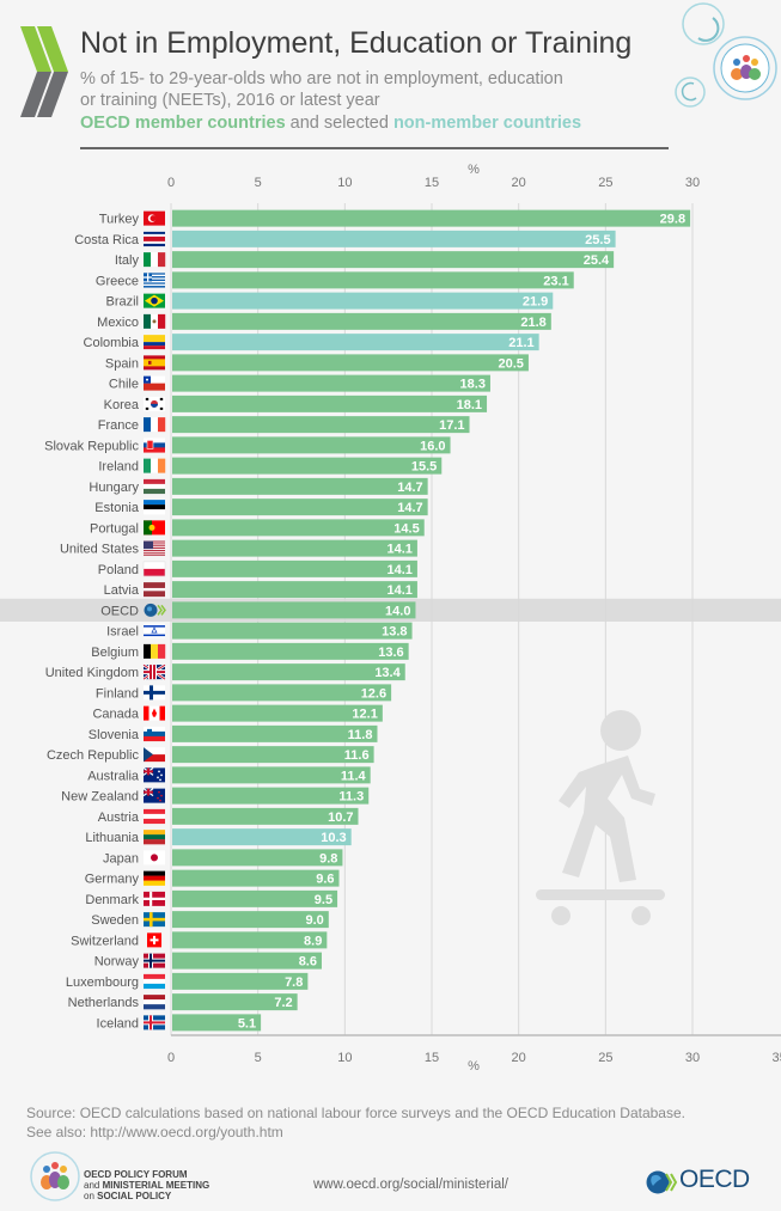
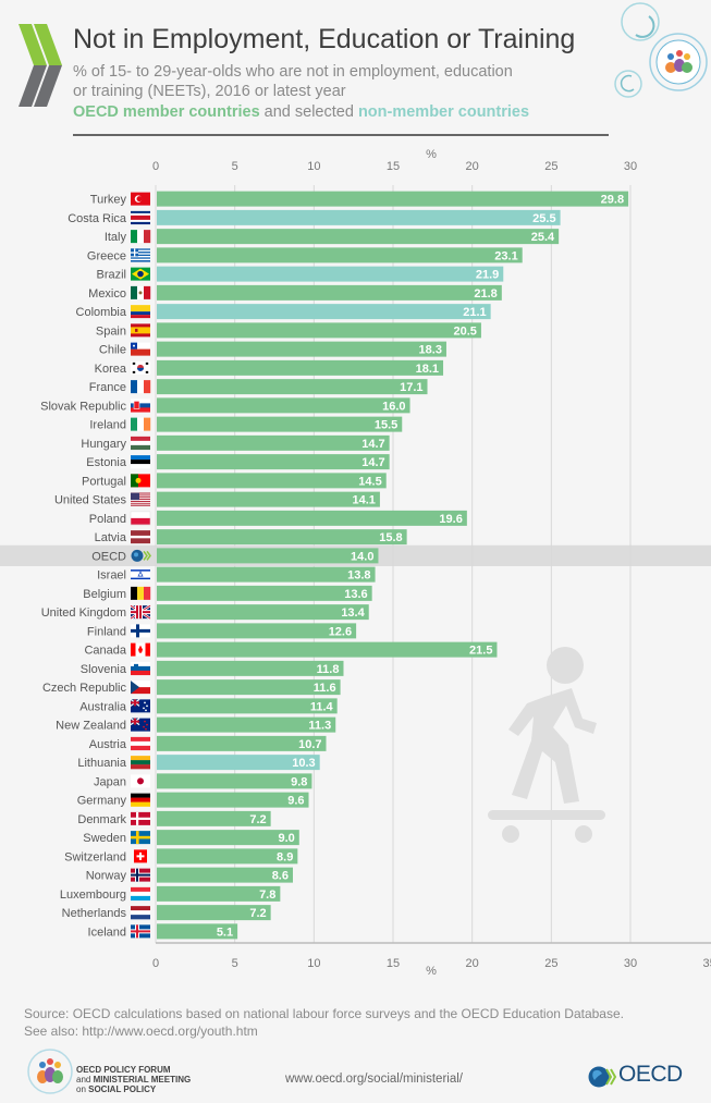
Poland: 14.1 -> 19.6
Latvia: 14.1 -> 15.8
Canada: 12.1 -> 21.5
Denmark: 9.5 -> 7.2
